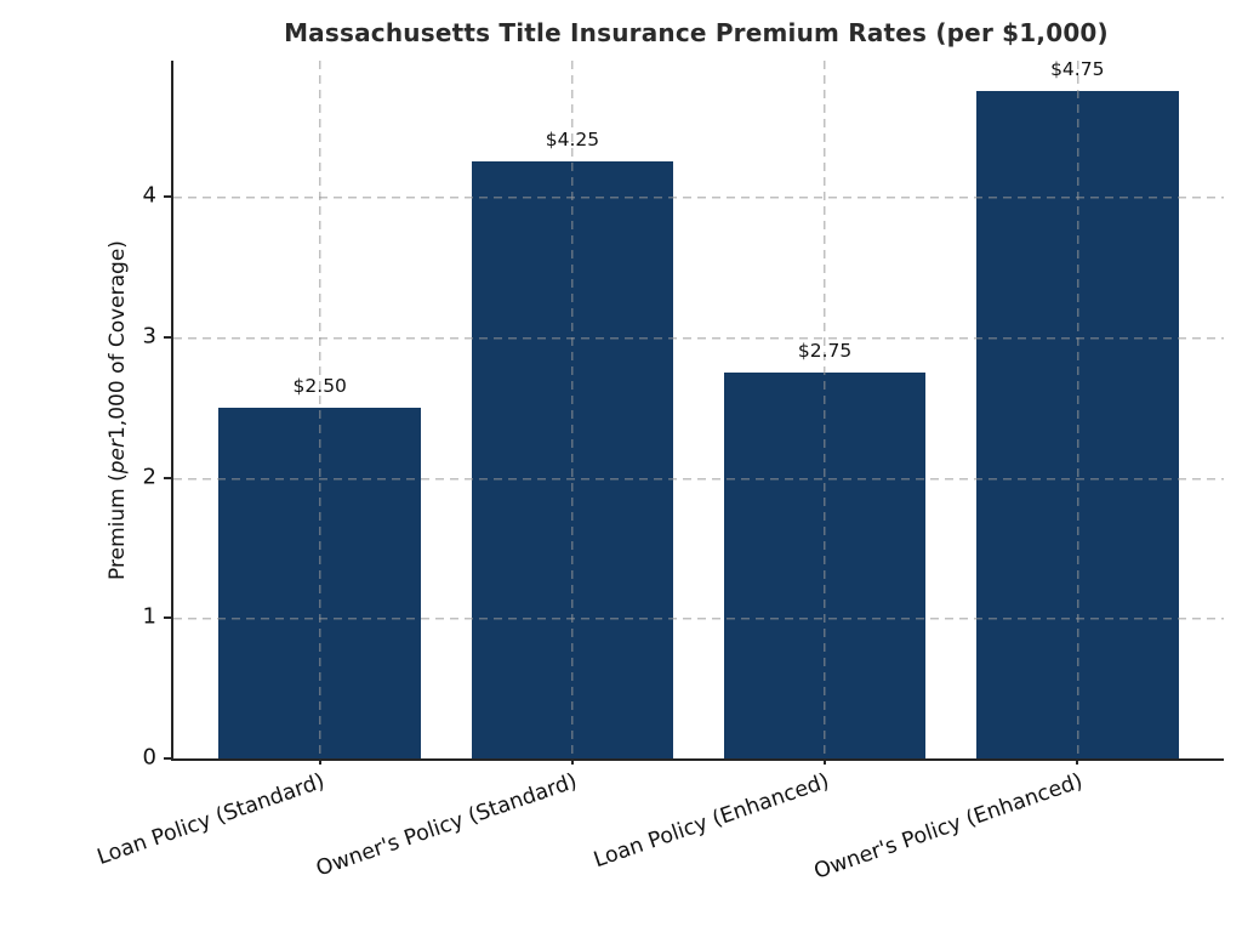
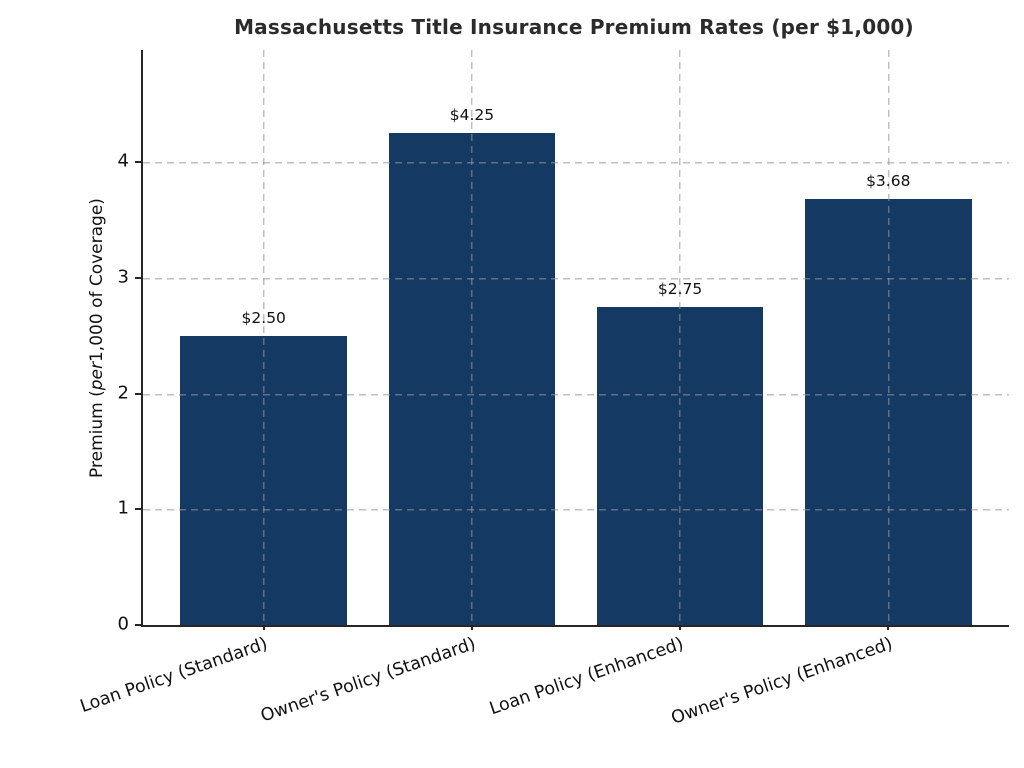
Owner's Policy (Enhanced): $4.75 -> $3.68
